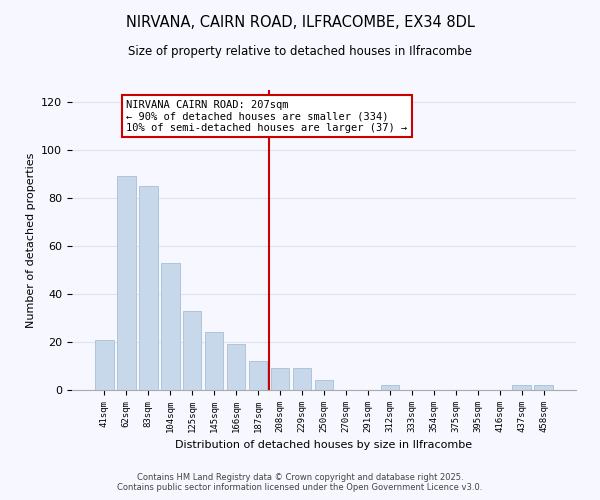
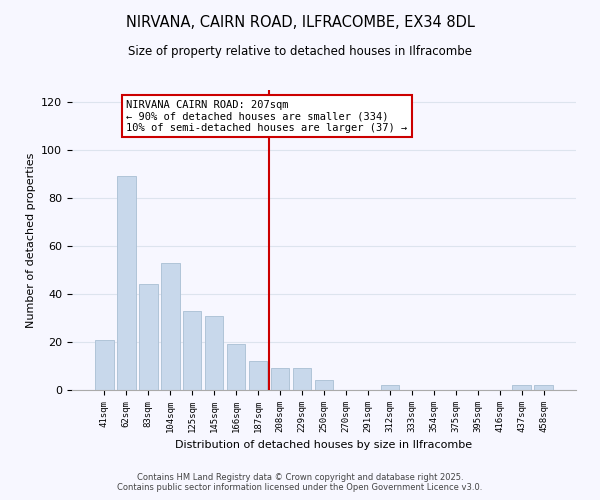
83sqm: 85 -> 44
145sqm: 24 -> 31
